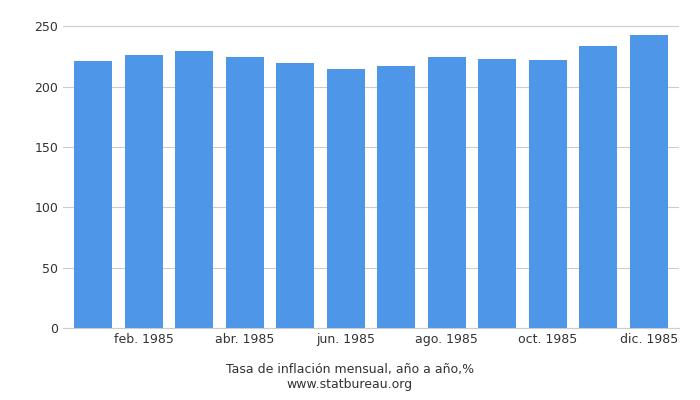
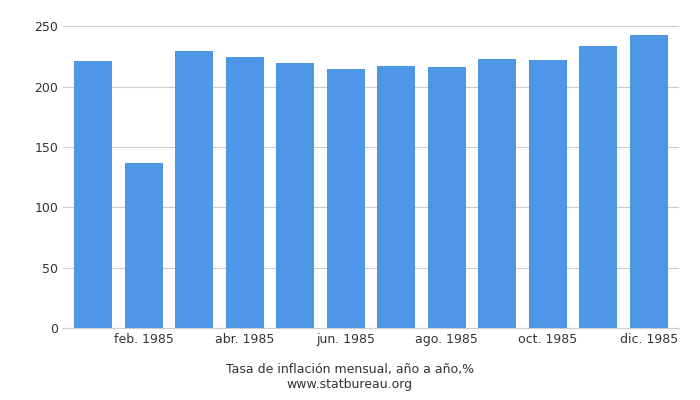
feb. 1985: 226 -> 137
ago. 1985: 225 -> 216
